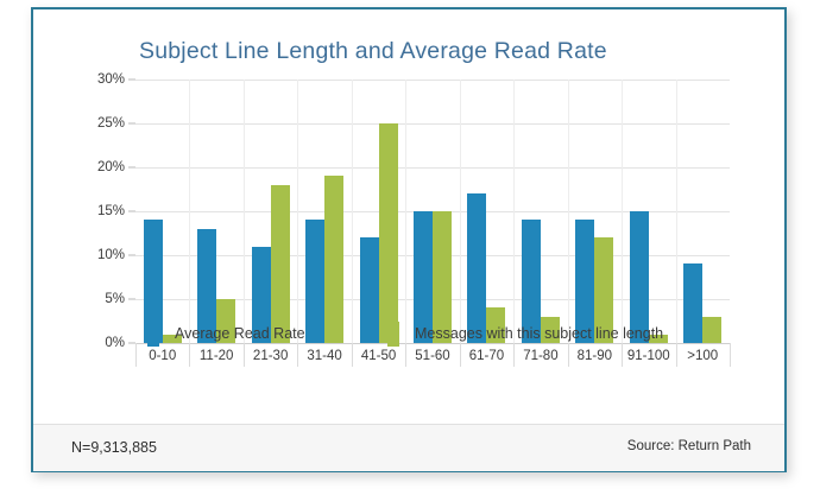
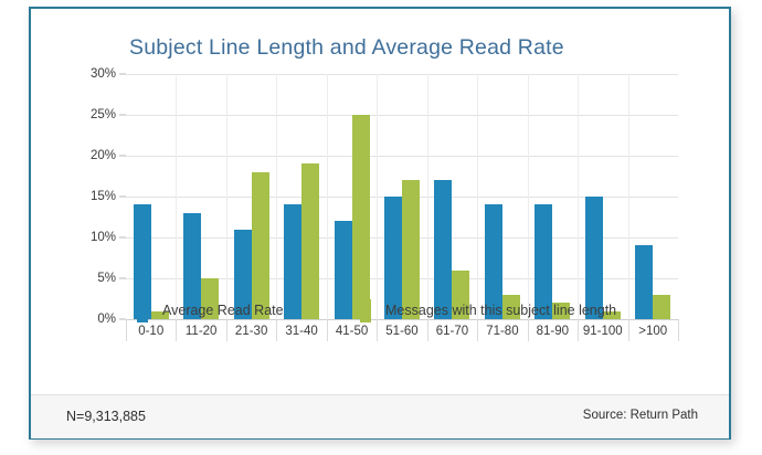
Messages with this subject line length/51-60: 15% -> 17%
Messages with this subject line length/61-70: 4% -> 6%
Messages with this subject line length/81-90: 12% -> 2%
